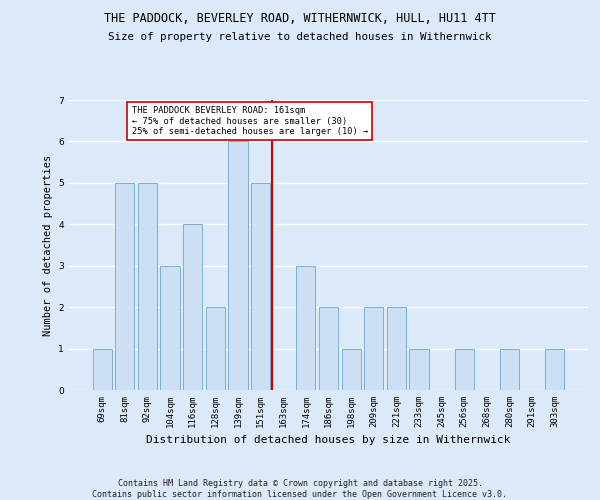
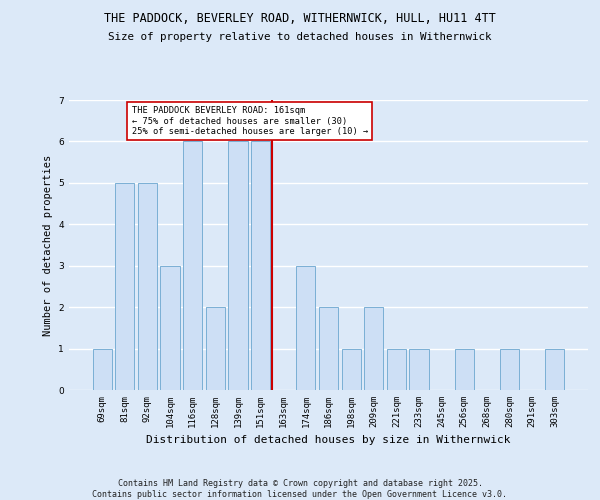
116sqm: 4 -> 6
151sqm: 5 -> 6
221sqm: 2 -> 1
